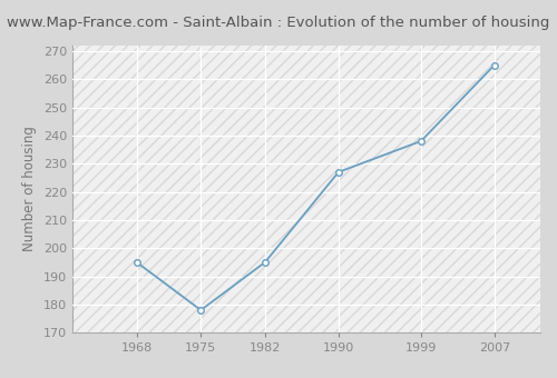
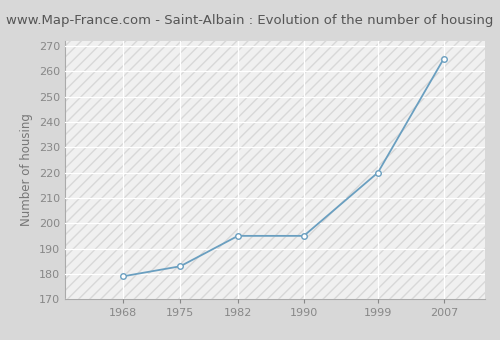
1968: 195 -> 179
1975: 178 -> 183
1990: 227 -> 195
1999: 238 -> 220
